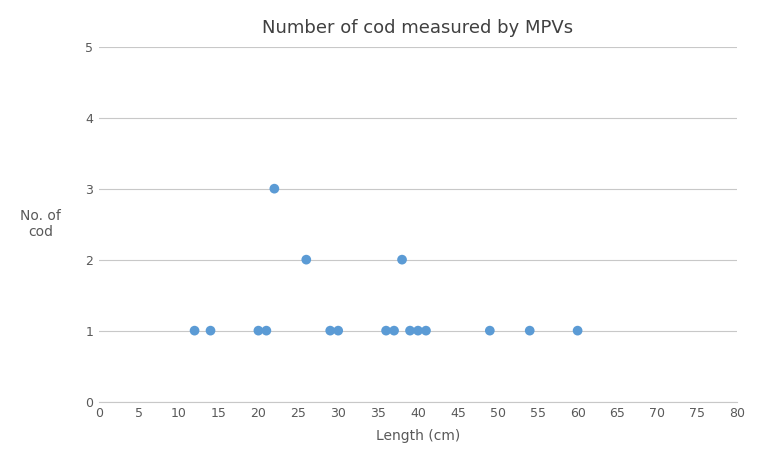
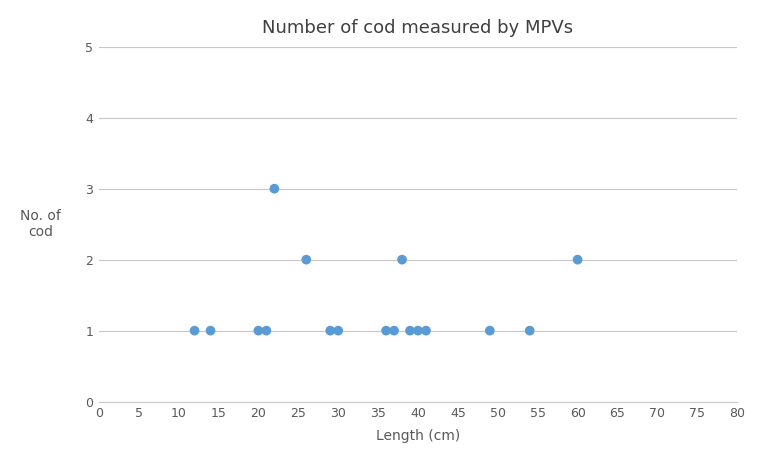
60: 1 -> 2
